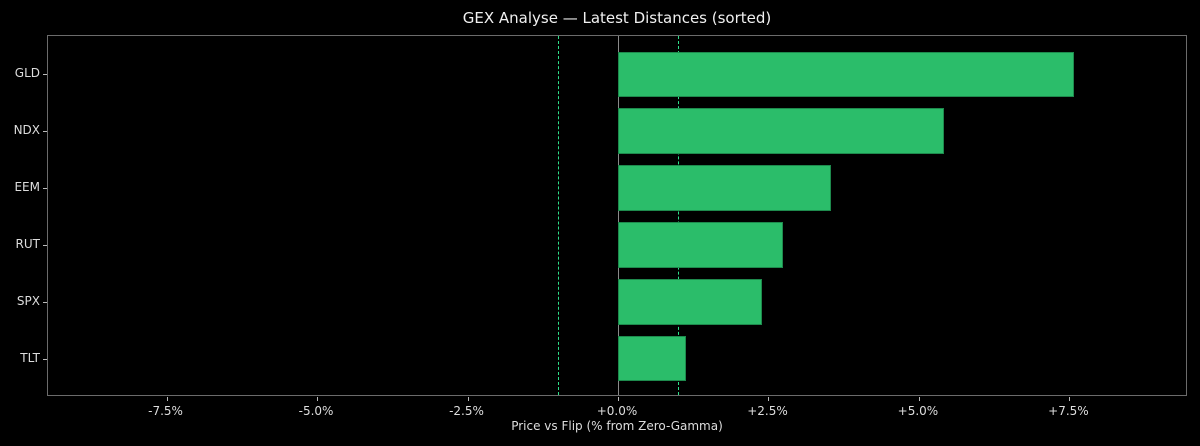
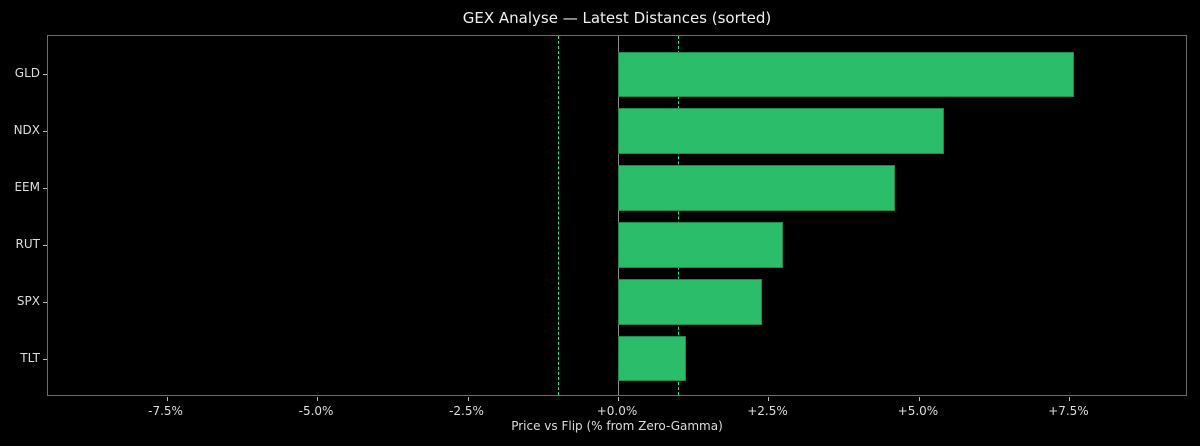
EEM: 3.5% -> 4.6%
